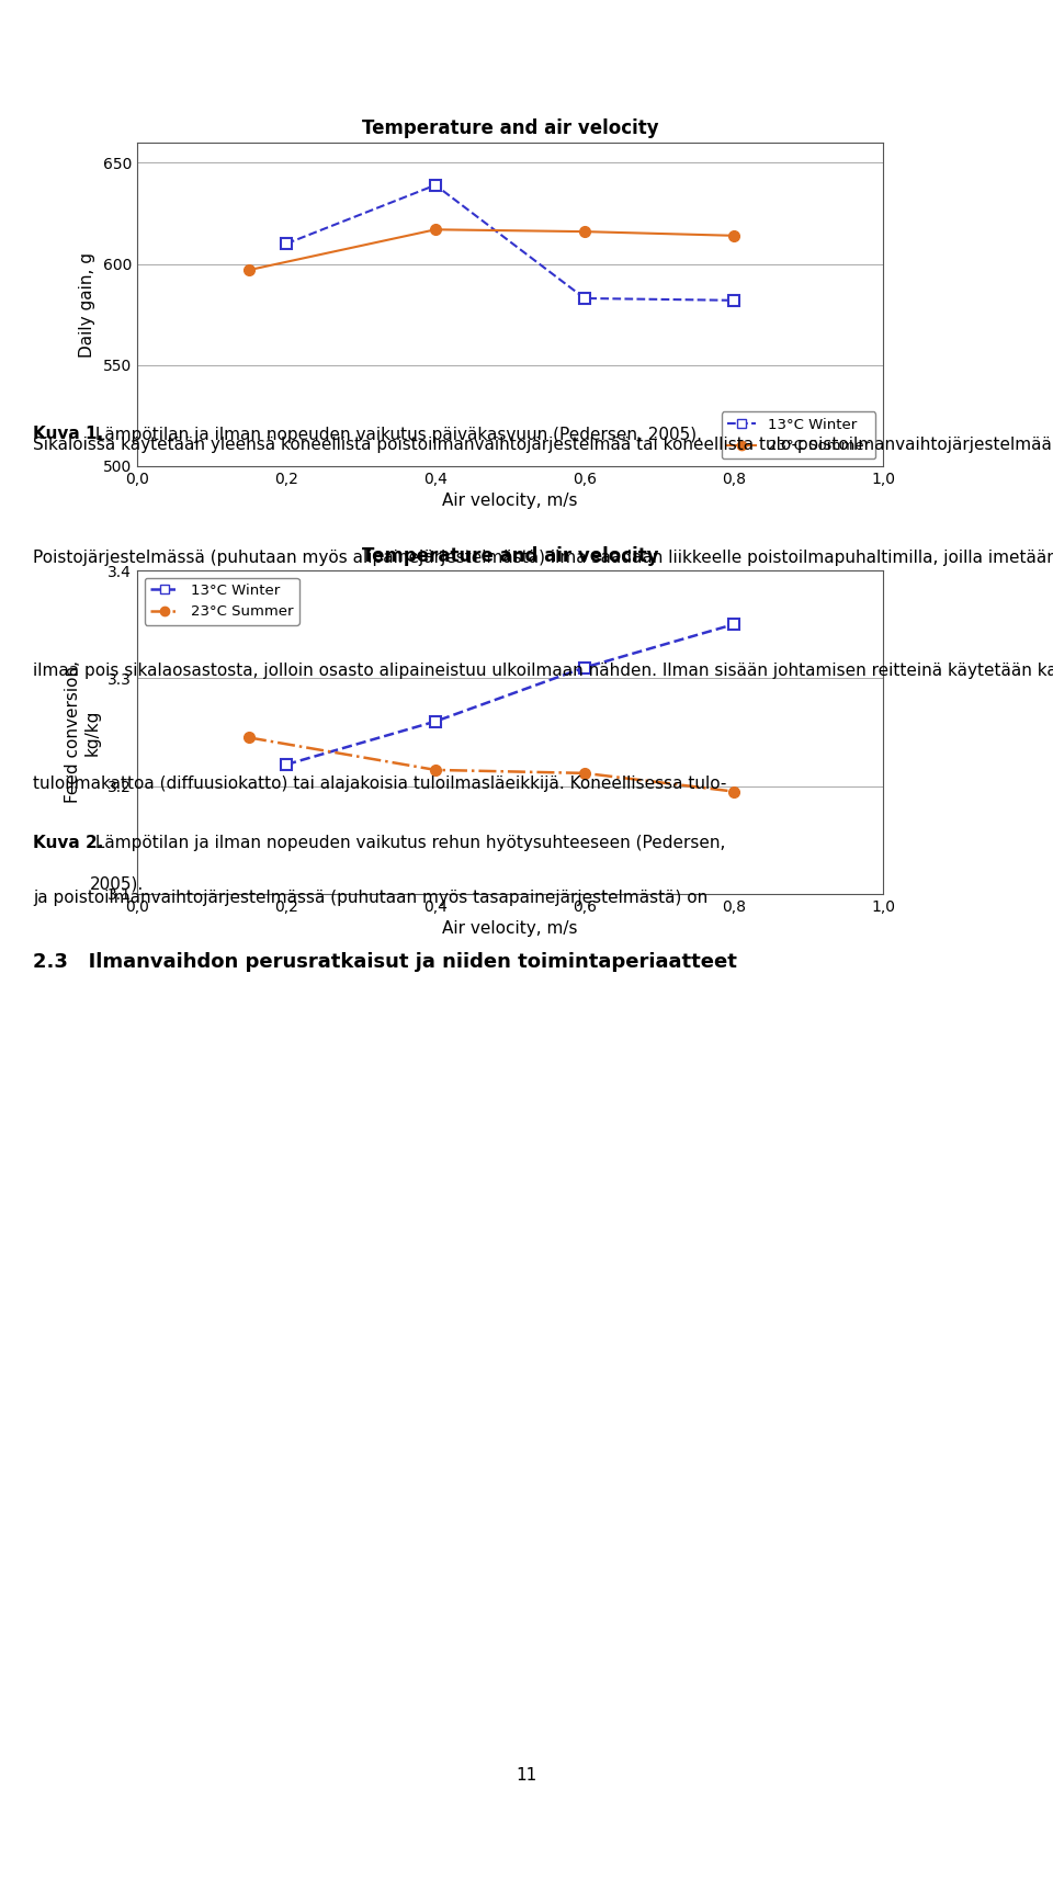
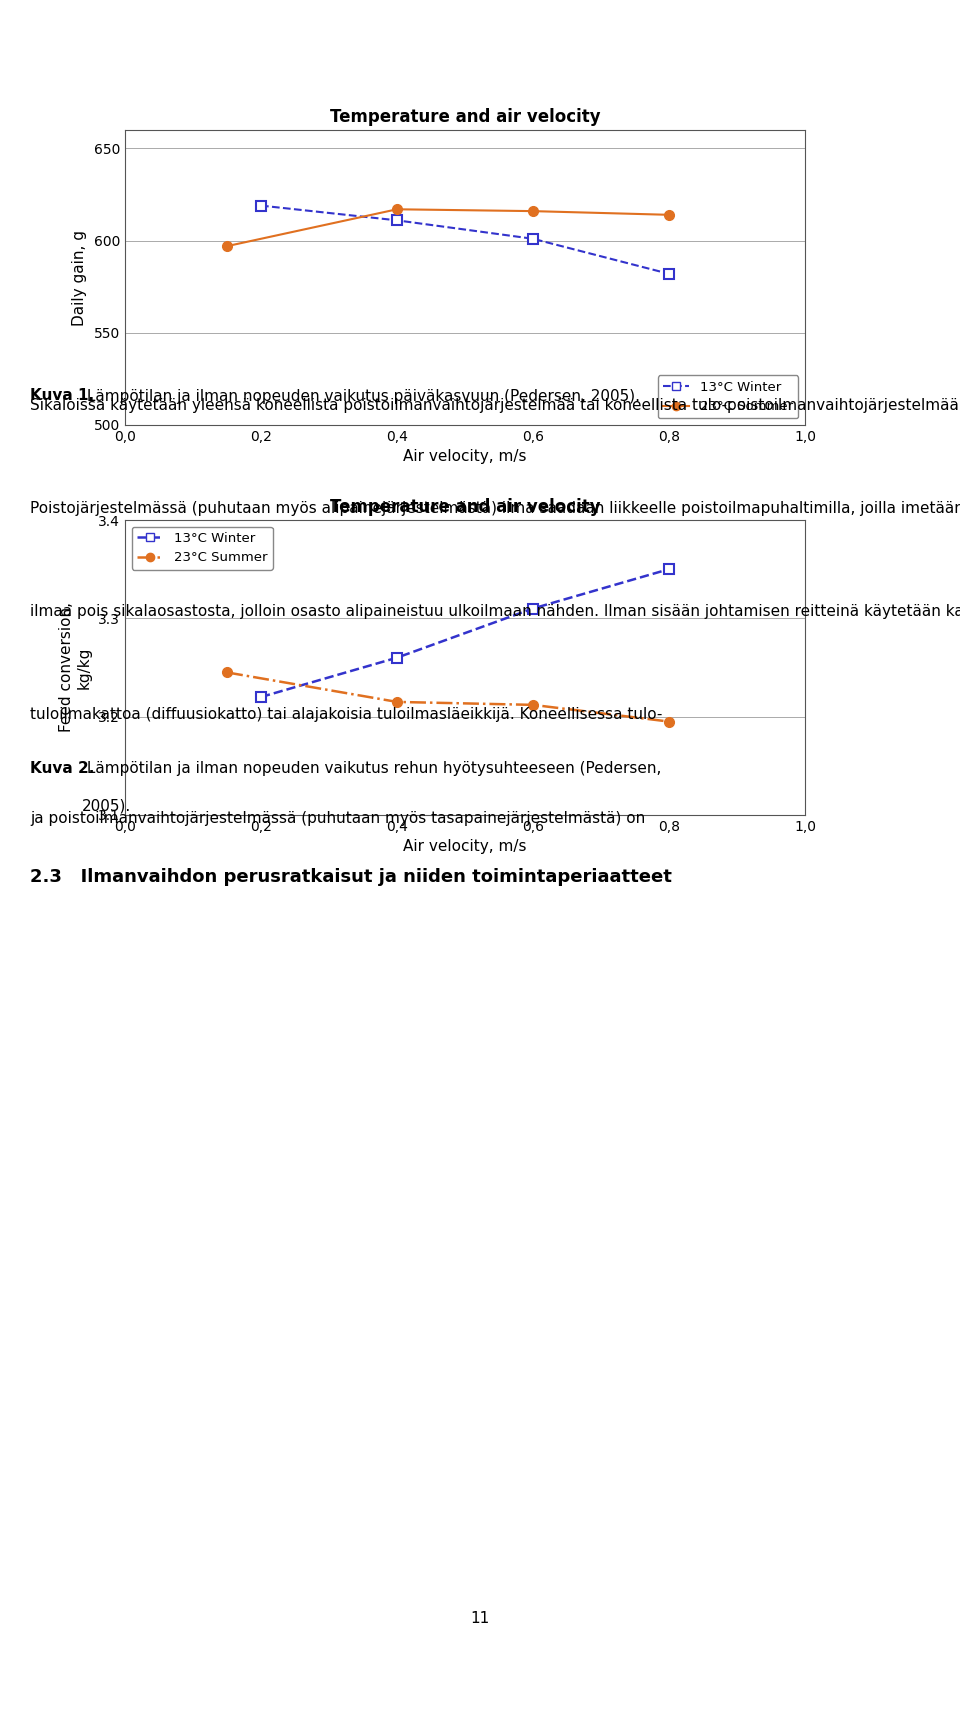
13°C Winter/0,2: 610 -> 619
13°C Winter/0,4: 639 -> 611
13°C Winter/0,6: 583 -> 601
